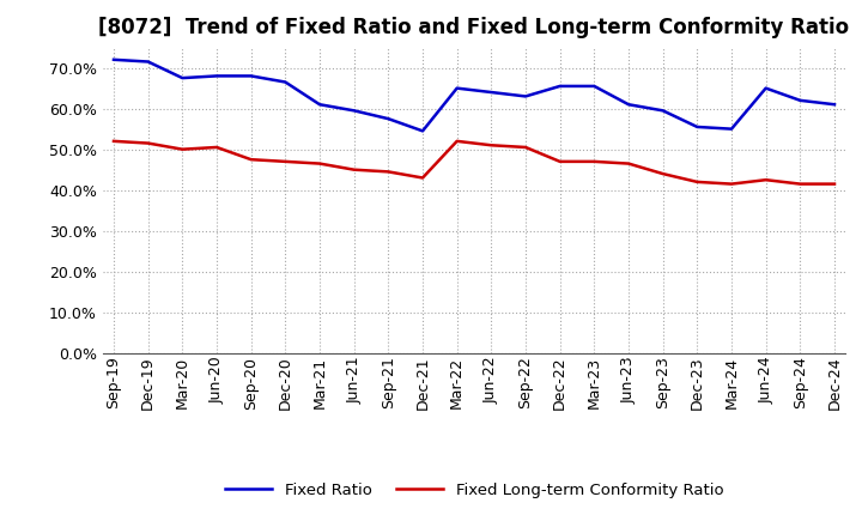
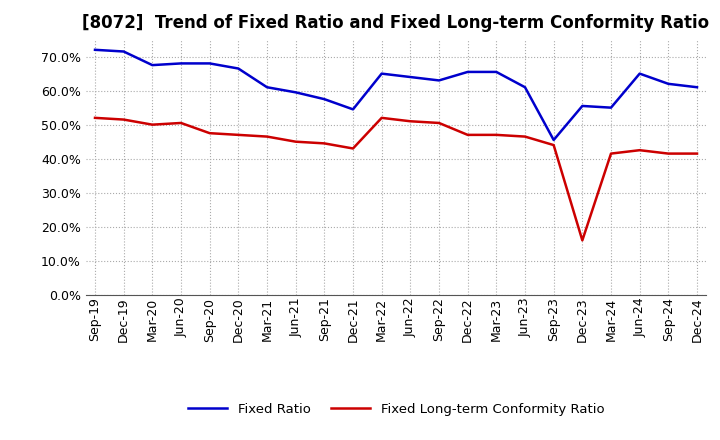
Fixed Ratio/Sep-23: 59.5% -> 45.5%
Fixed Long-term Conformity Ratio/Dec-23: 42.0% -> 16.0%
